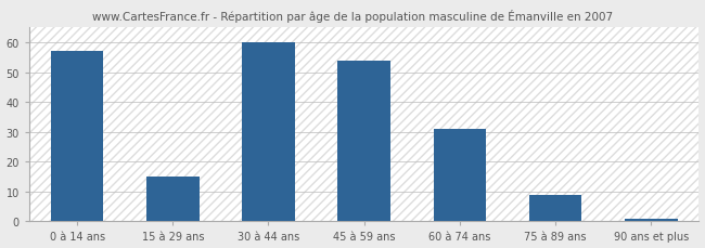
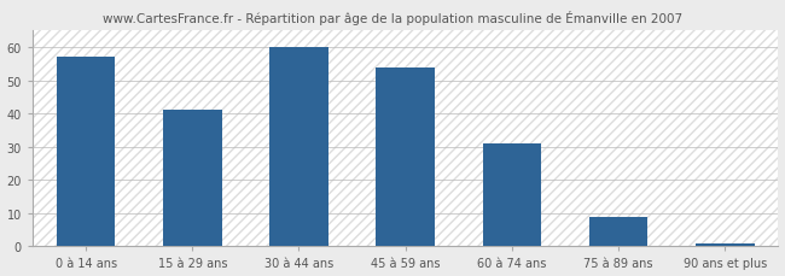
15 à 29 ans: 15 -> 41
